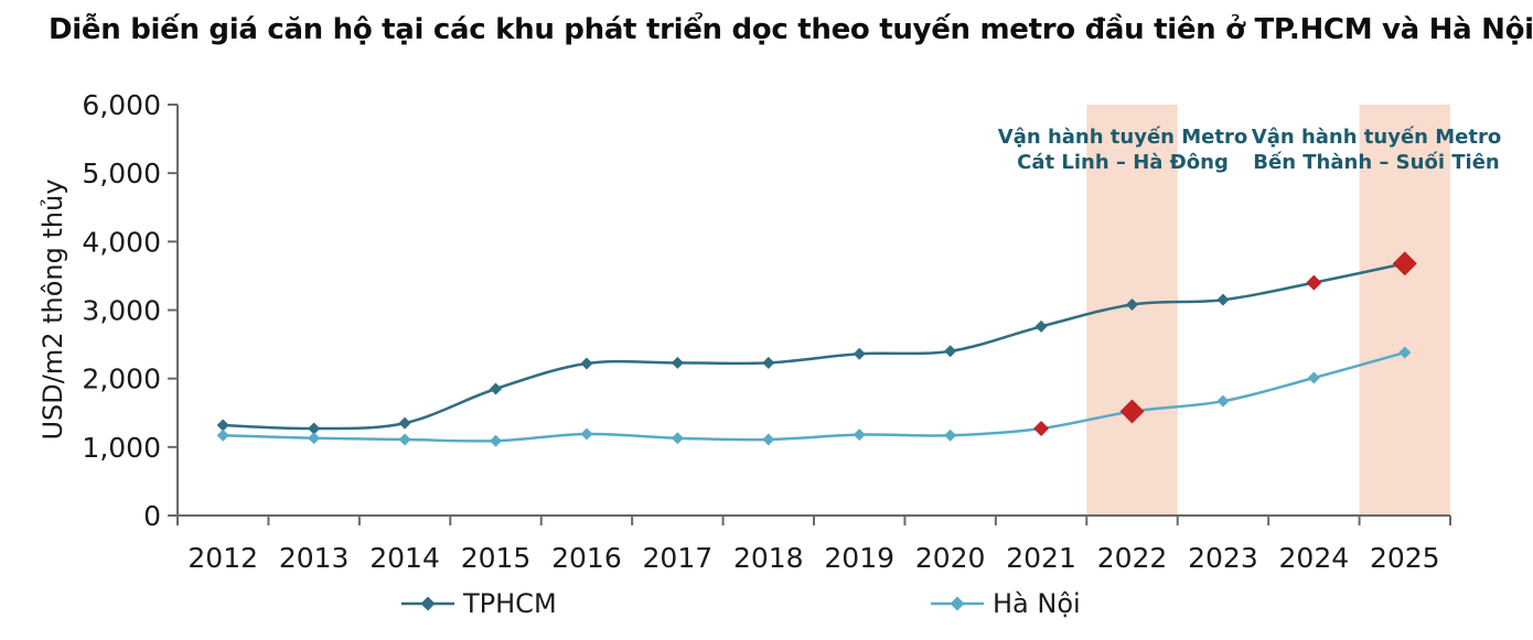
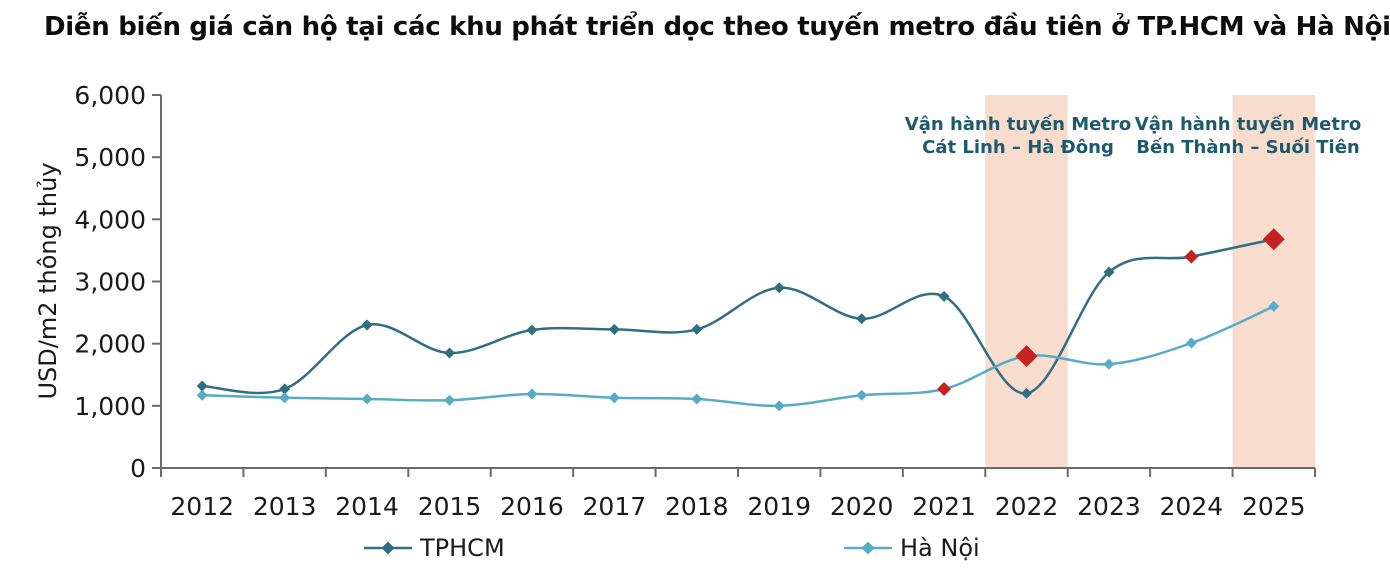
TPHCM/2014: 1400 -> 2300
TPHCM/2019: 2400 -> 2900
Hà Nội/2019: 1200 -> 1000
TPHCM/2022: 3100 -> 1200
Hà Nội/2022: 1500 -> 1800
Hà Nội/2025: 2400 -> 2600
